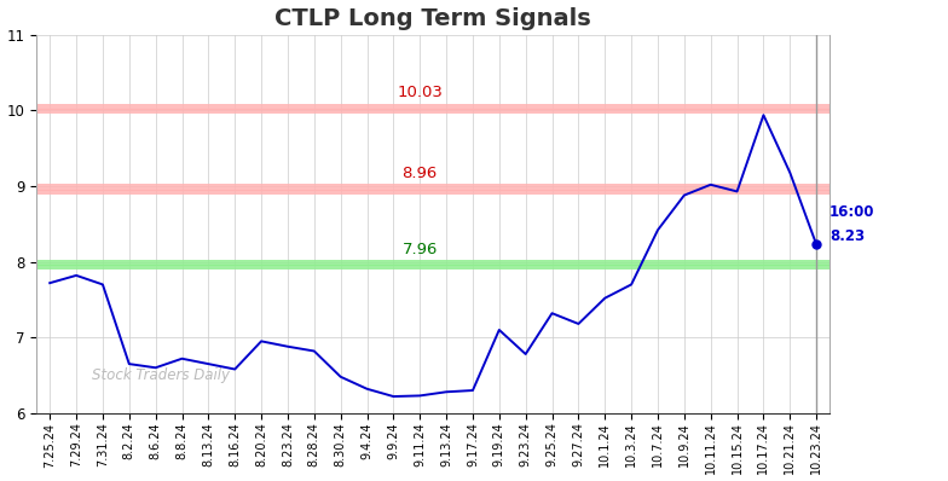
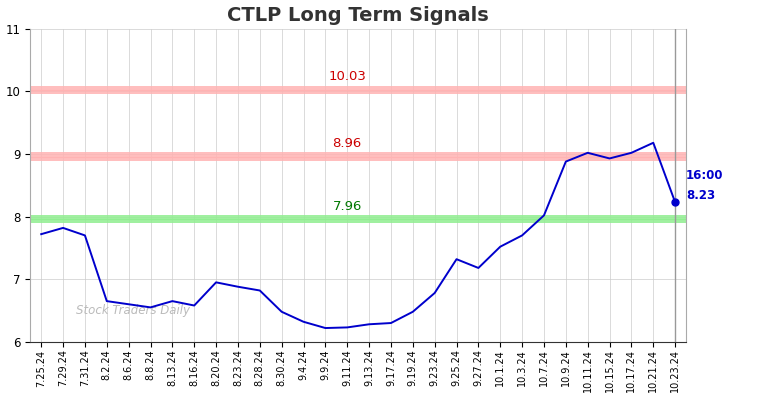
8.8.24: 6.72 -> 6.55
9.19.24: 7.10 -> 6.48
10.7.24: 8.42 -> 8.02
10.17.24: 9.94 -> 9.02
